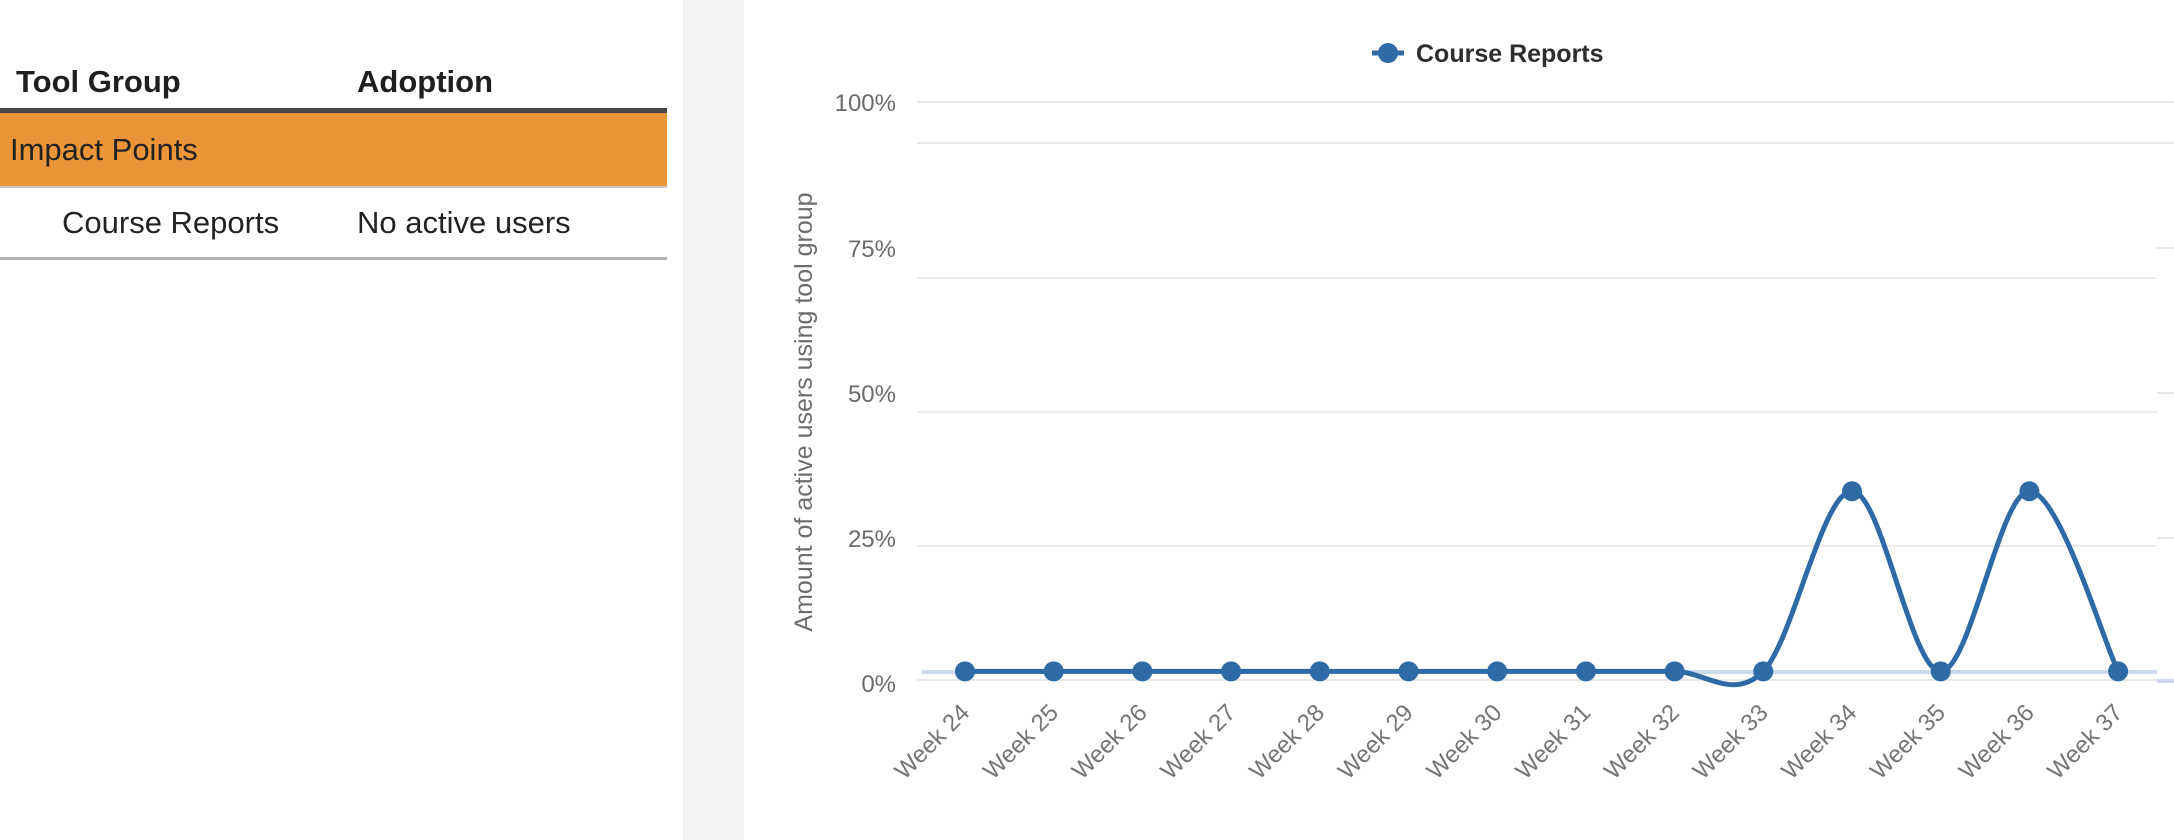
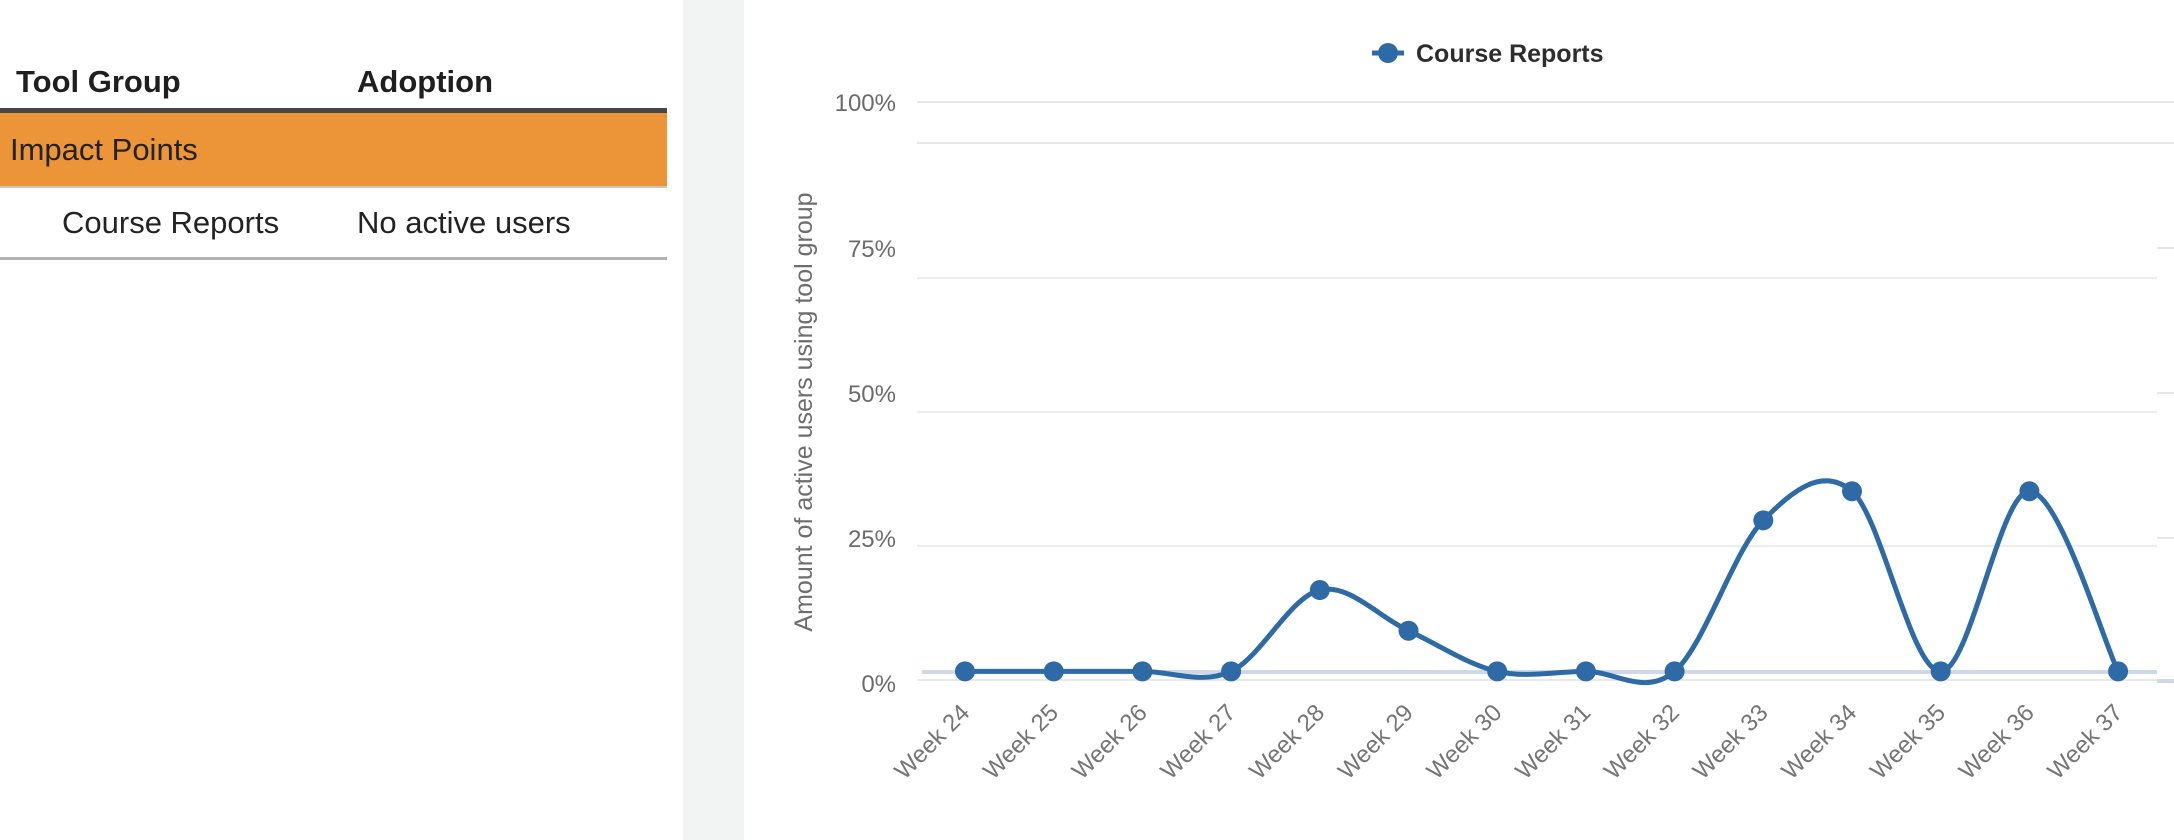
Week 28: 2% -> 16%
Week 29: 2% -> 9%
Week 33: 2% -> 28%
